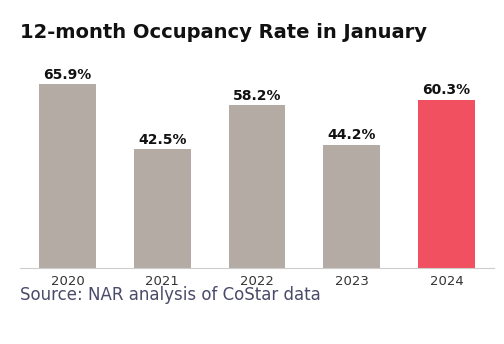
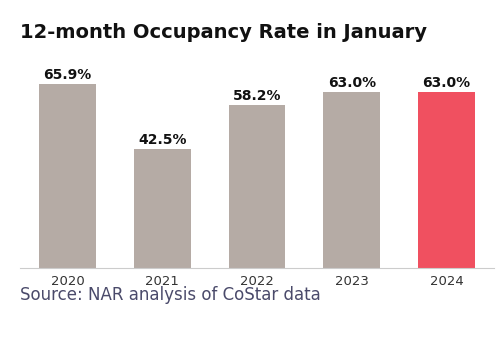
2023: 44.2% -> 63.0%
2024: 60.3% -> 63.0%
